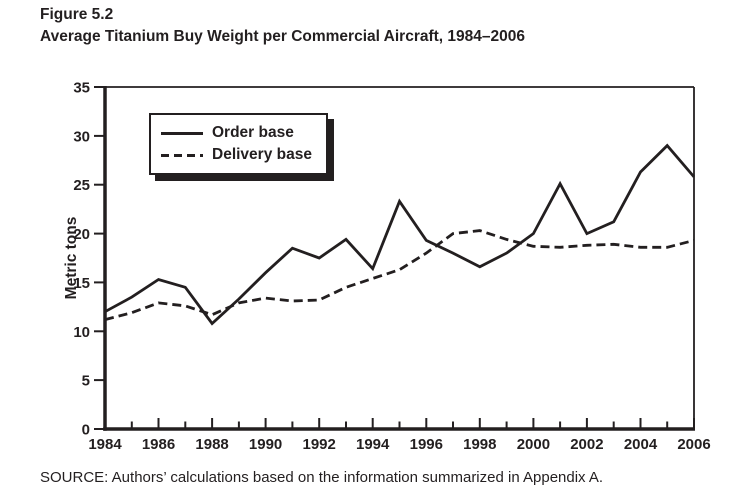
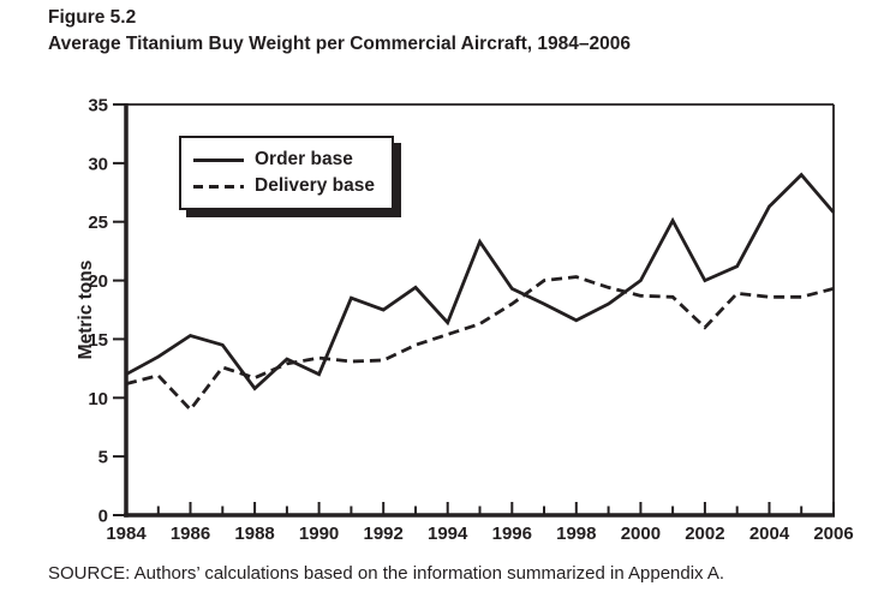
Delivery base/1986: 13 -> 9
Order base/1990: 16 -> 12
Delivery base/2002: 19 -> 16
